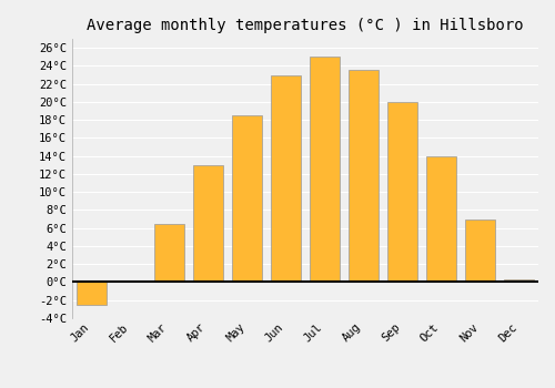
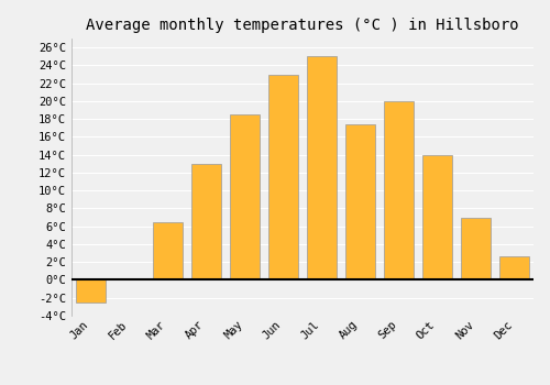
Aug: 23.5°C -> 17.4°C
Dec: 0.3°C -> 2.6°C
